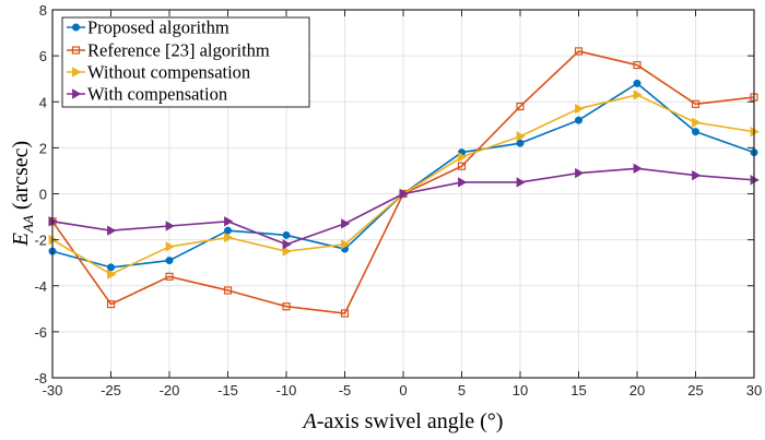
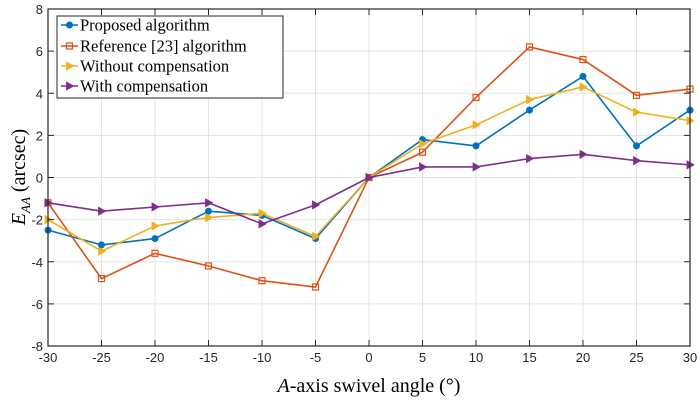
Without compensation/-10: -2.5 -> -1.7
Proposed algorithm/-5: -2.4 -> -2.9
Without compensation/-5: -2.2 -> -2.8
Proposed algorithm/10: 2.2 -> 1.5
Proposed algorithm/25: 2.7 -> 1.5
Proposed algorithm/30: 1.8 -> 3.2
